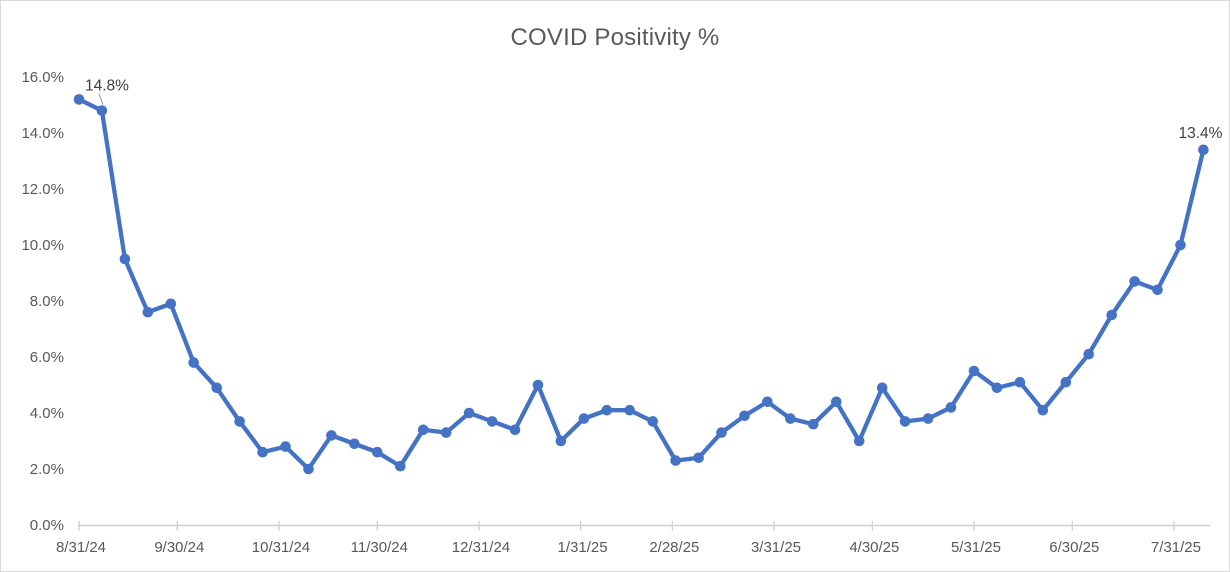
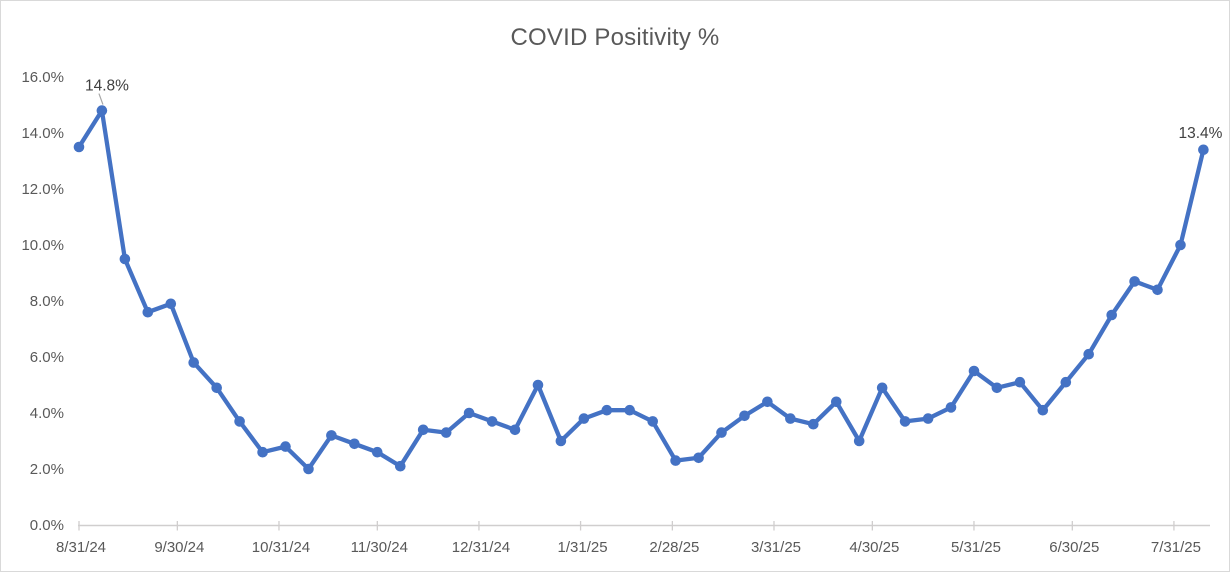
8/31/24: 15.2% -> 13.5%
